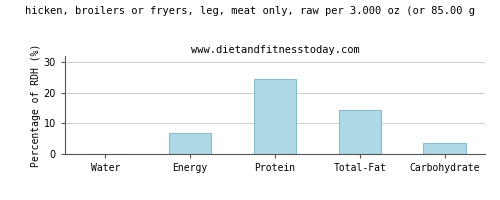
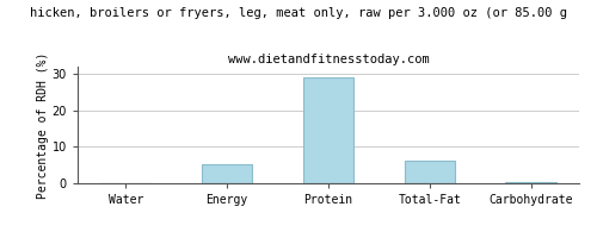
Energy: 7.0 -> 5.2
Protein: 24.5 -> 29.2
Total-Fat: 14.5 -> 6.2
Carbohydrate: 3.5 -> 0.3
